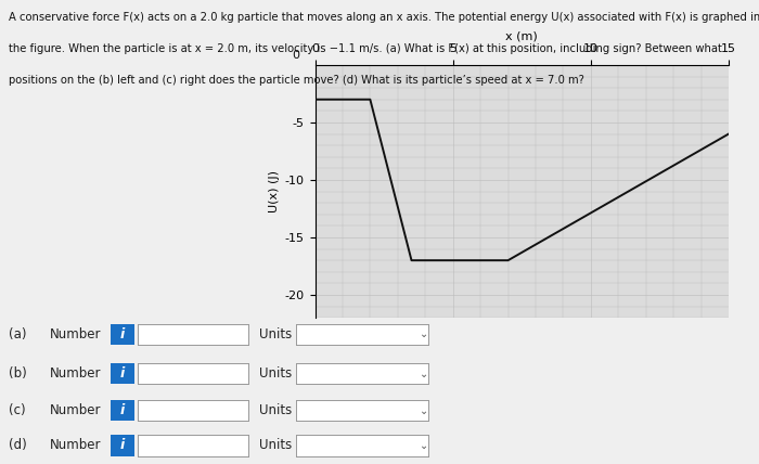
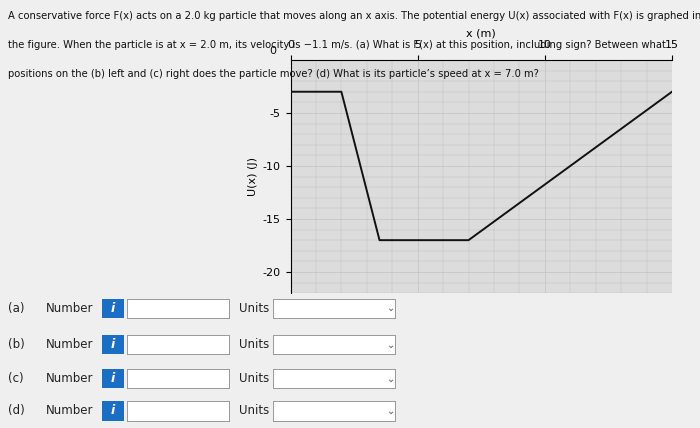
15: -6 -> -3
